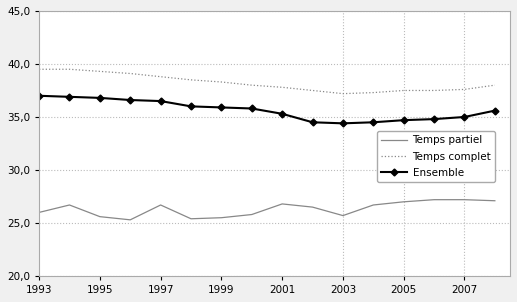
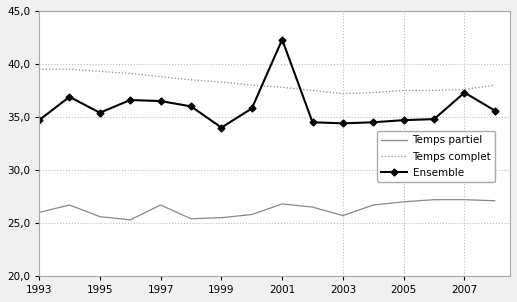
Ensemble/1993: 37,0 -> 34,7
Ensemble/1995: 36,8 -> 35,4
Ensemble/1999: 35,9 -> 34,0
Ensemble/2001: 35,3 -> 42,3
Ensemble/2007: 35,0 -> 37,3
